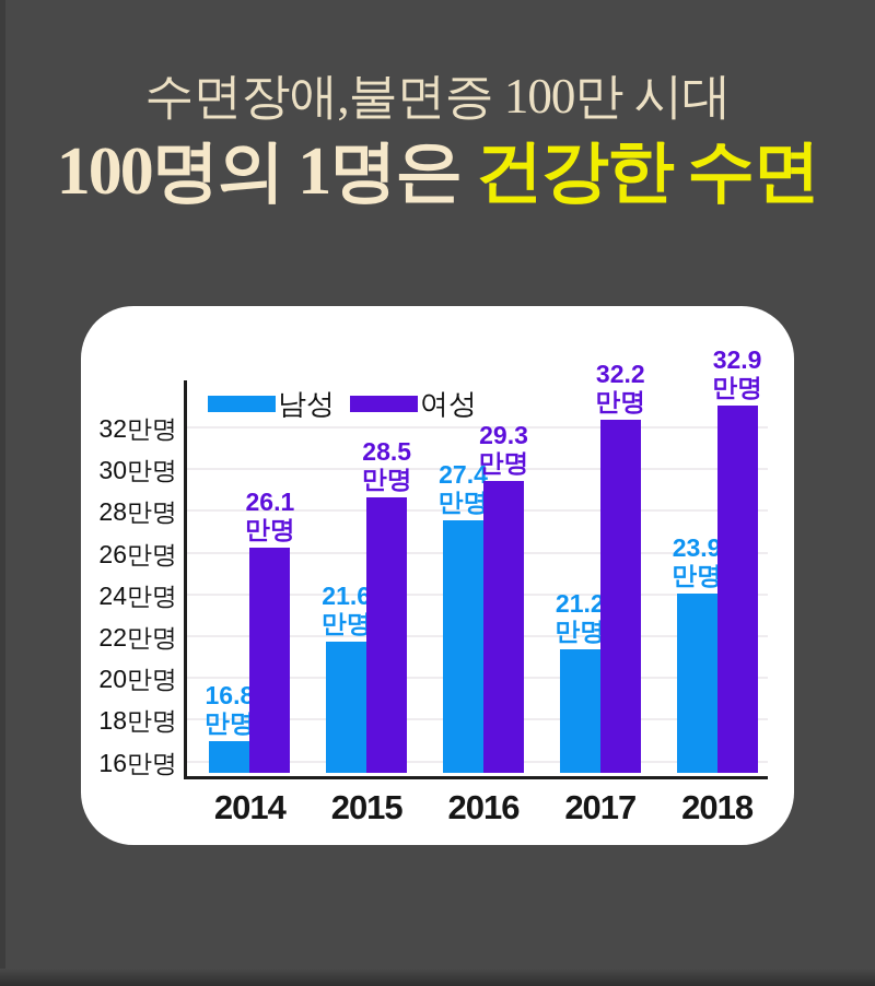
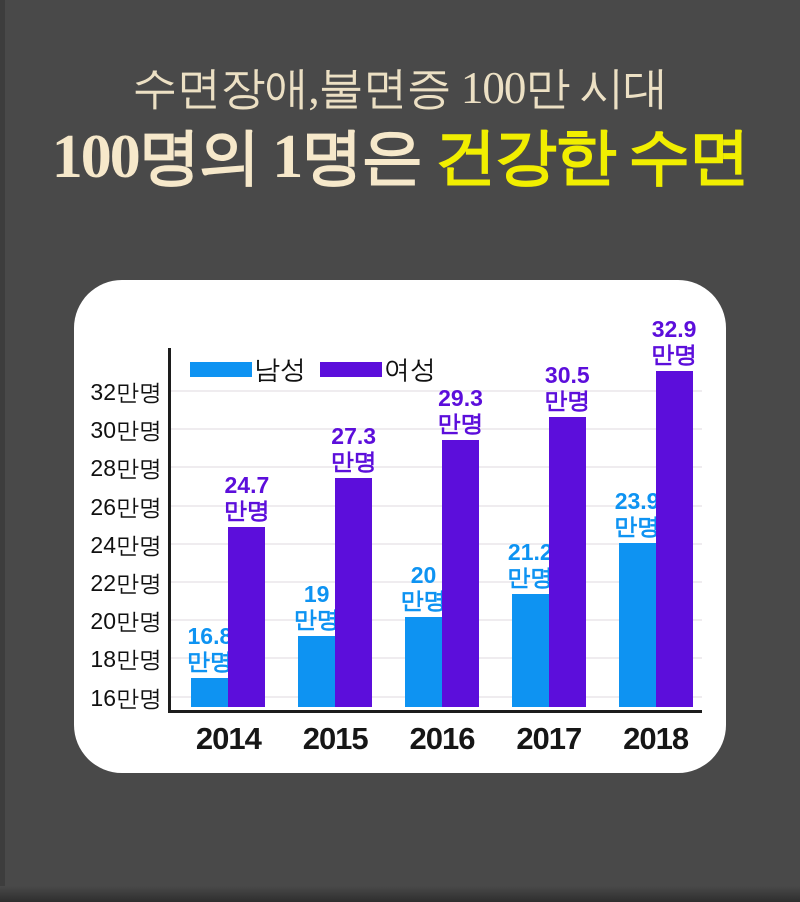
여성/2014: 26.1 -> 24.7
남성/2015: 21.6 -> 19
여성/2015: 28.5 -> 27.3
남성/2016: 27.4 -> 20
여성/2017: 32.2 -> 30.5
